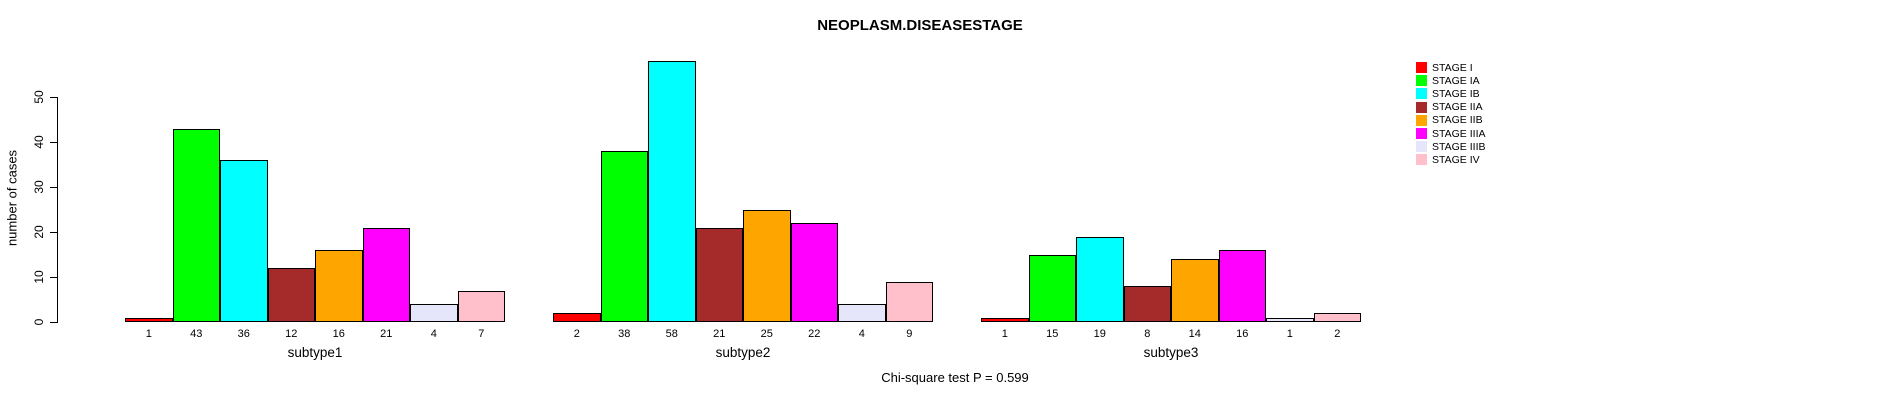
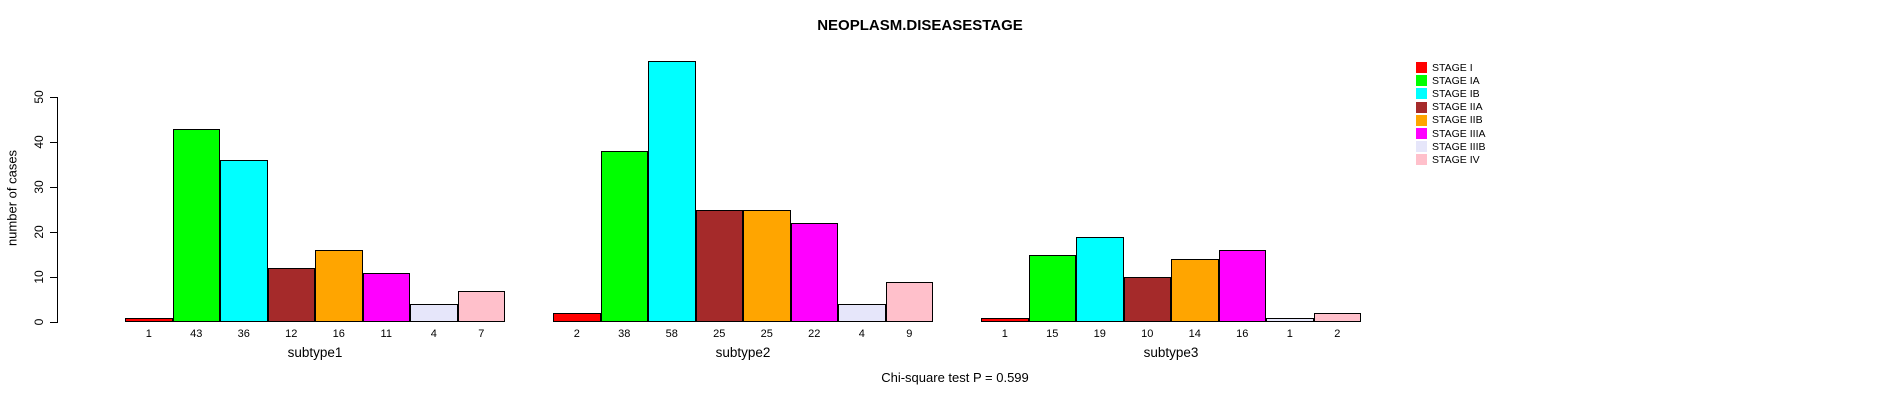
STAGE IIIA/subtype1: 21 -> 11
STAGE IIA/subtype2: 21 -> 25
STAGE IIA/subtype3: 8 -> 10
